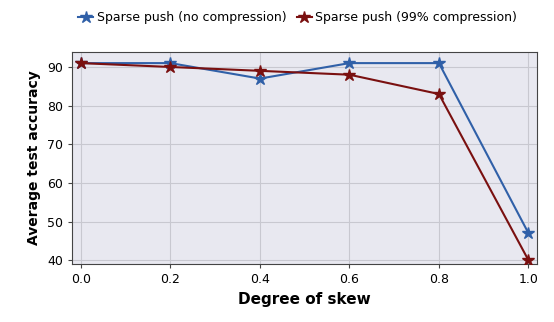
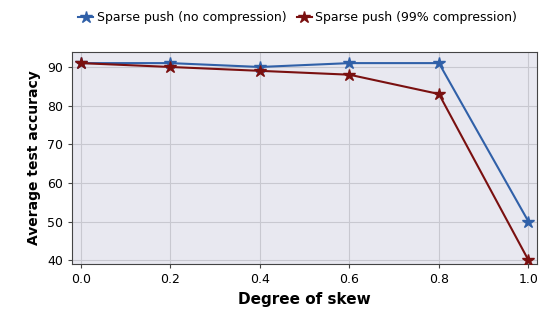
Sparse push (no compression)/0.4: 87 -> 90
Sparse push (no compression)/1.0: 47 -> 50
